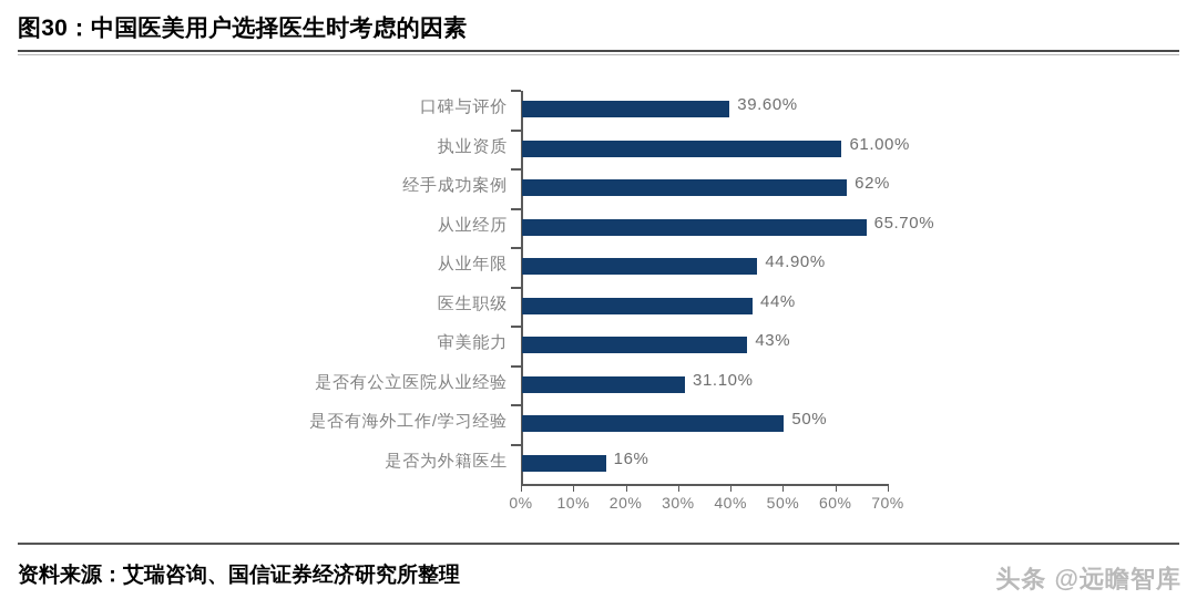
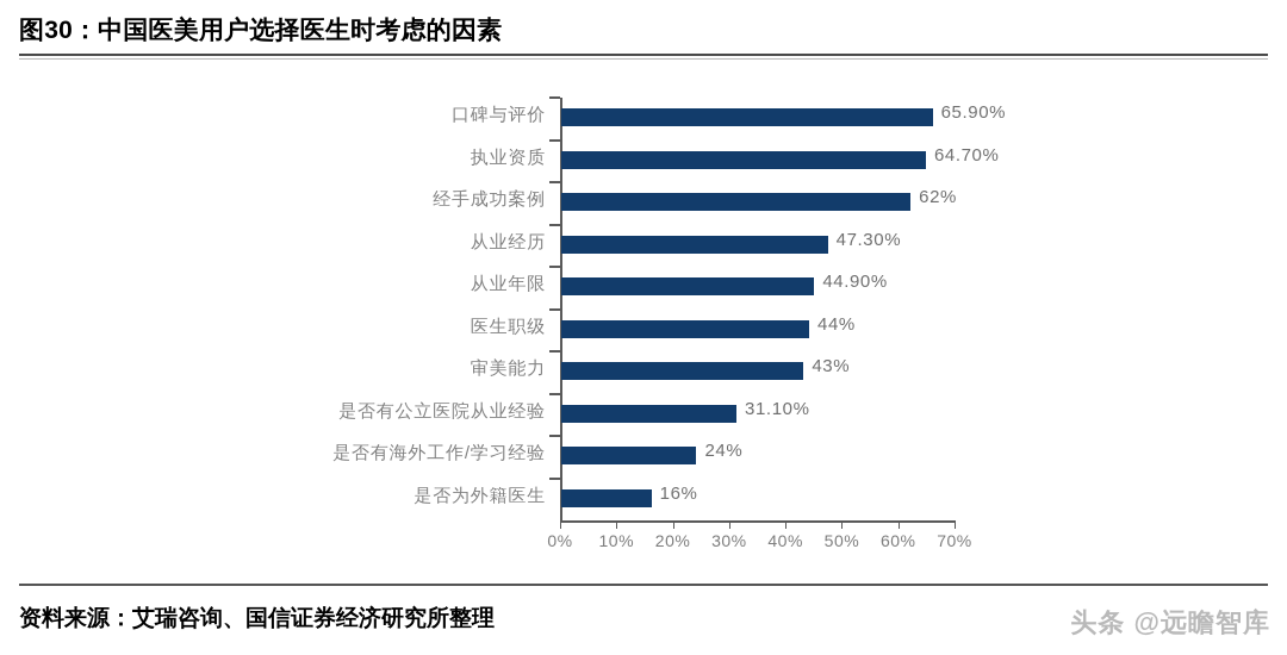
口碑与评价: 39.60% -> 65.90%
执业资质: 61.00% -> 64.70%
从业经历: 65.70% -> 47.30%
是否有海外工作/学习经验: 50% -> 24%
